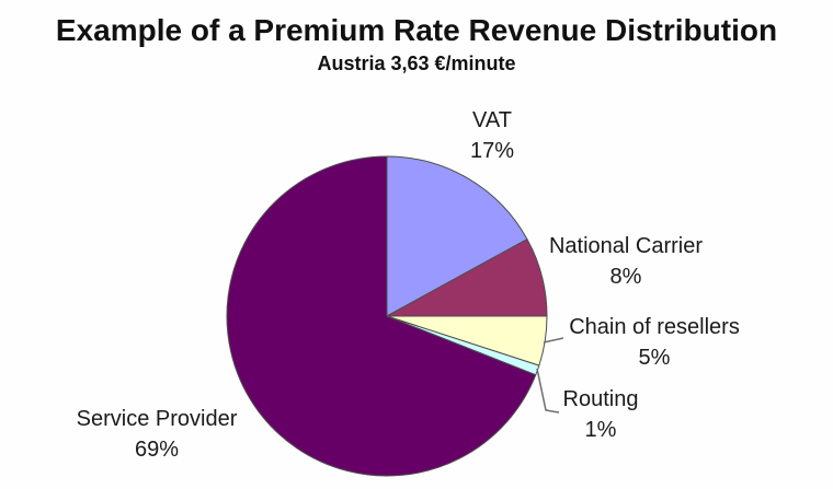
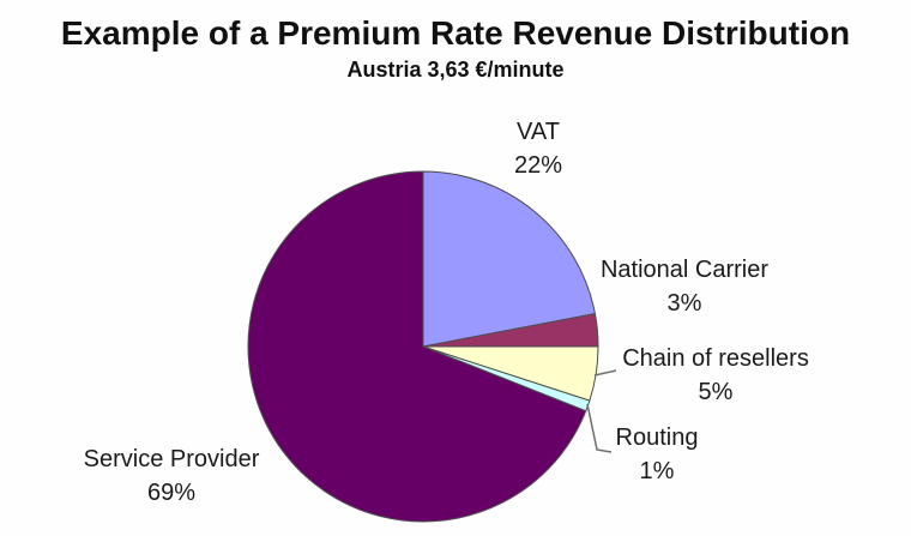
VAT: 17% -> 22%
National Carrier: 8% -> 3%
